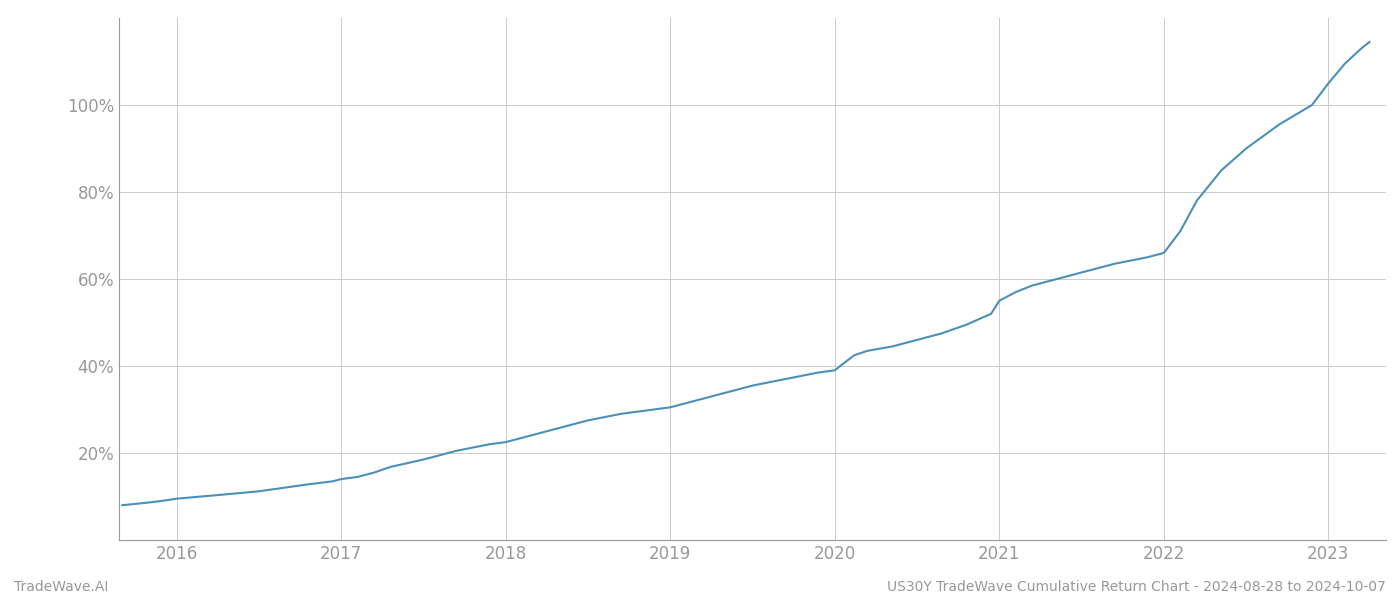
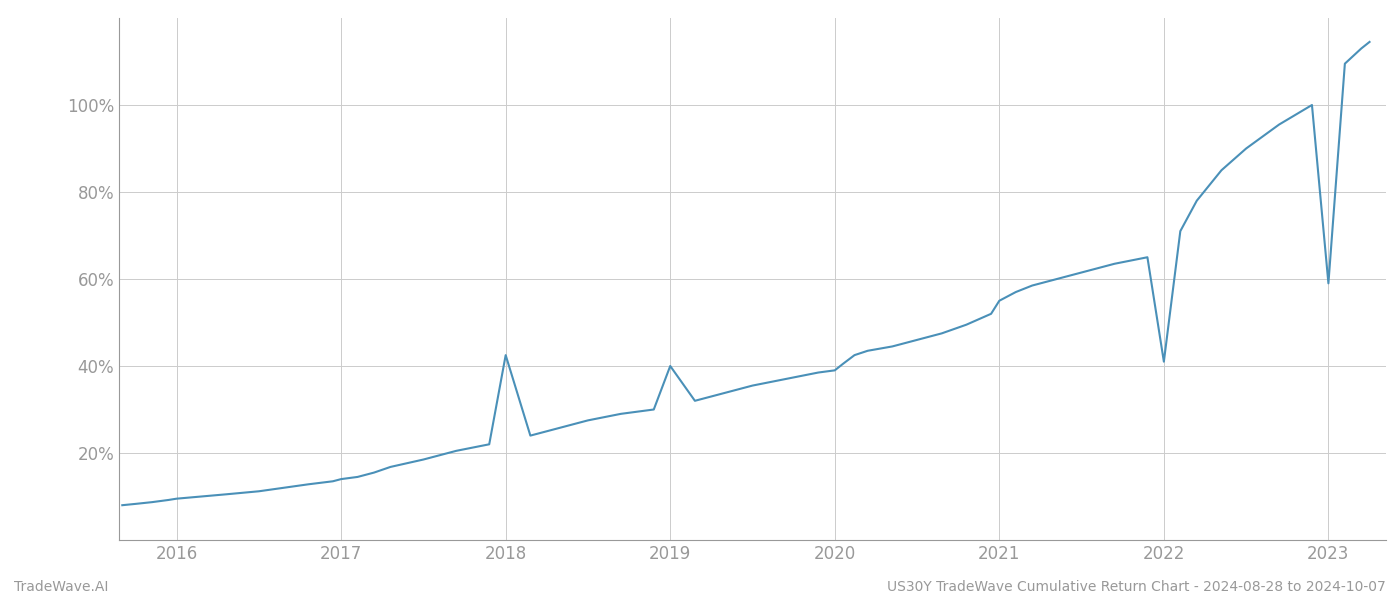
2018: 22.5% -> 42.5%
2019: 30.5% -> 40.0%
2022: 66.0% -> 41.0%
2023: 105.0% -> 59.0%
